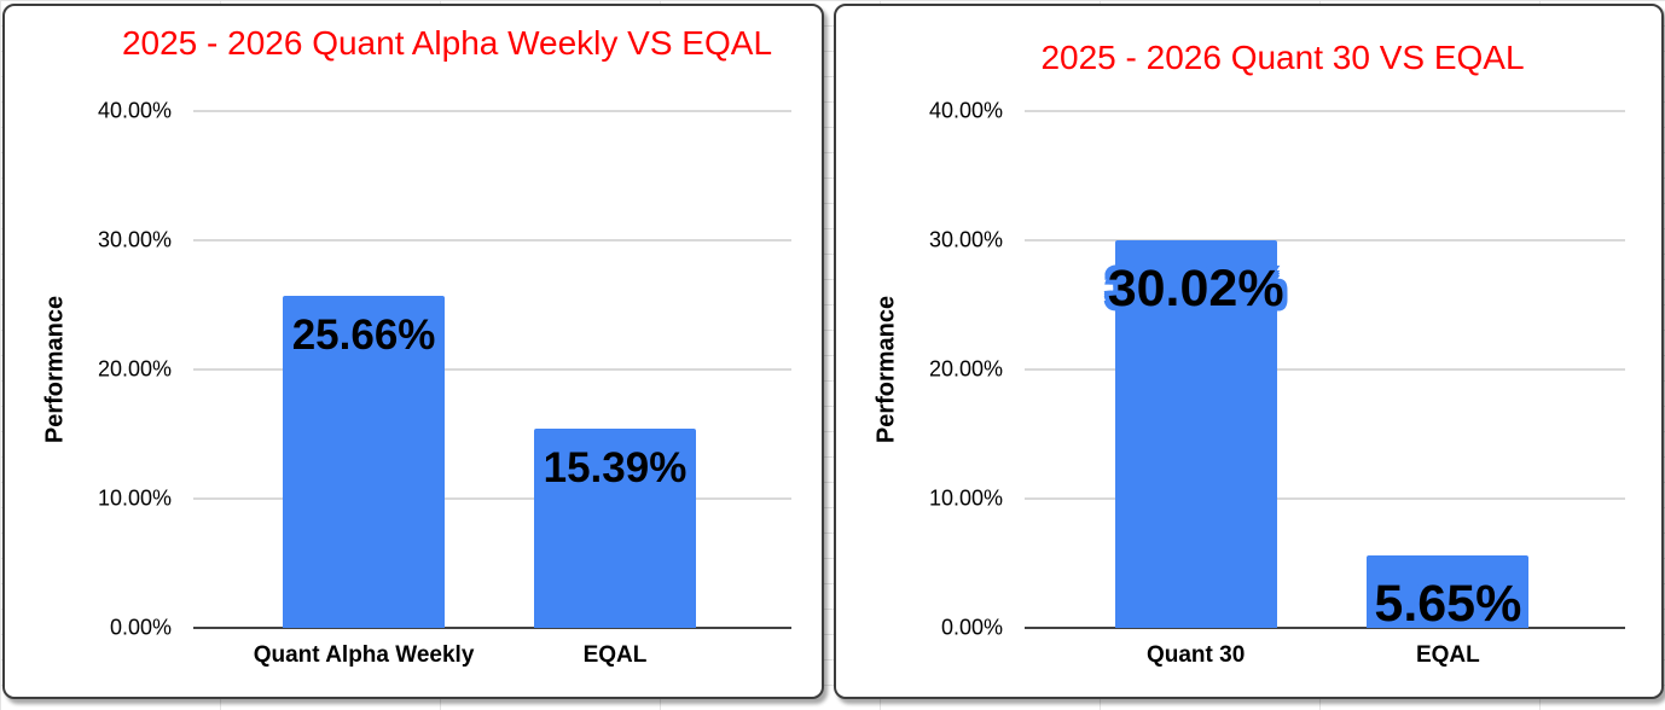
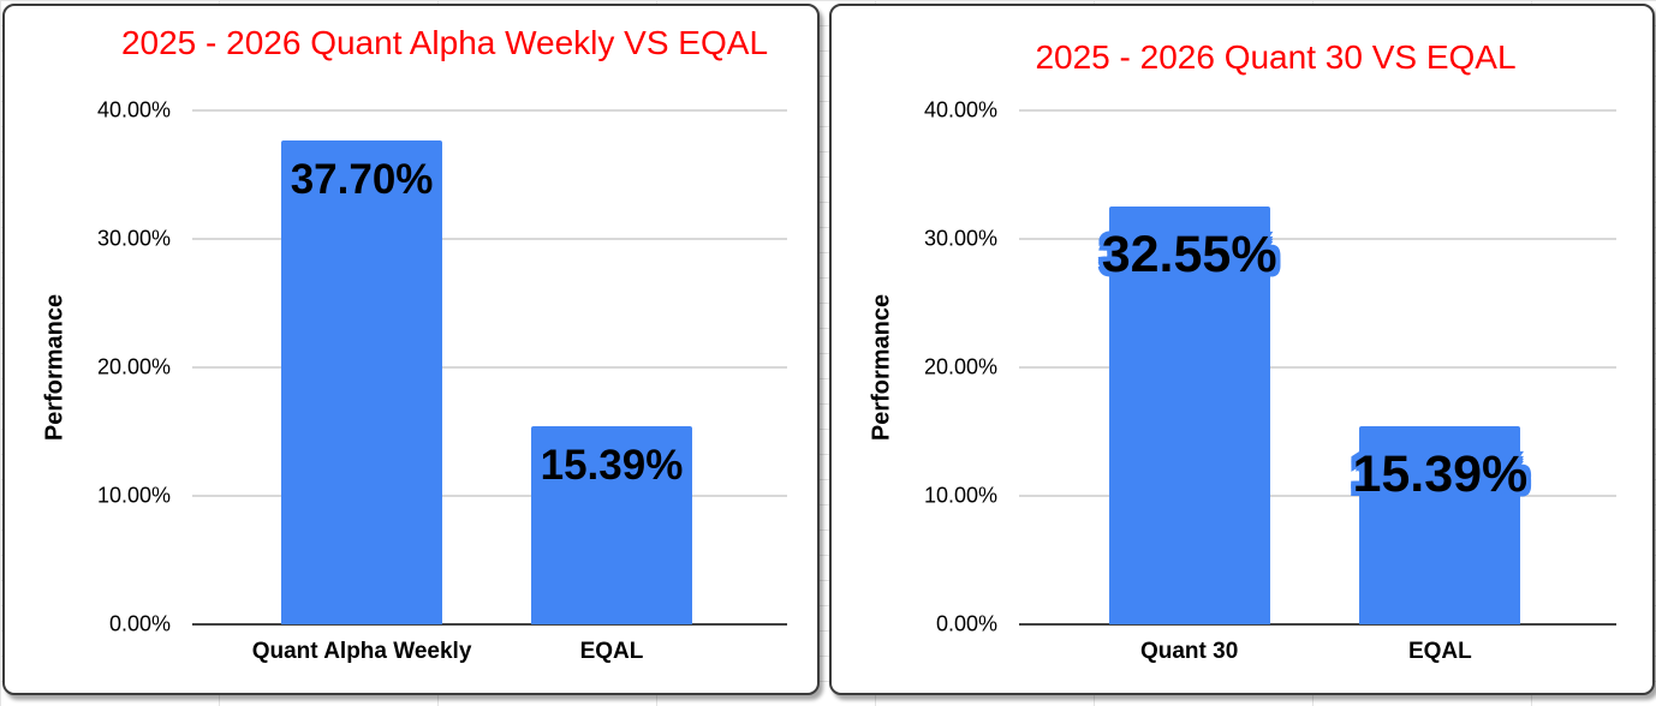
2025 - 2026 Quant Alpha Weekly VS EQAL/Quant Alpha Weekly: 25.66% -> 37.70%
2025 - 2026 Quant 30 VS EQAL/Quant 30: 30.02% -> 32.55%
2025 - 2026 Quant 30 VS EQAL/EQAL: 5.65% -> 15.39%
